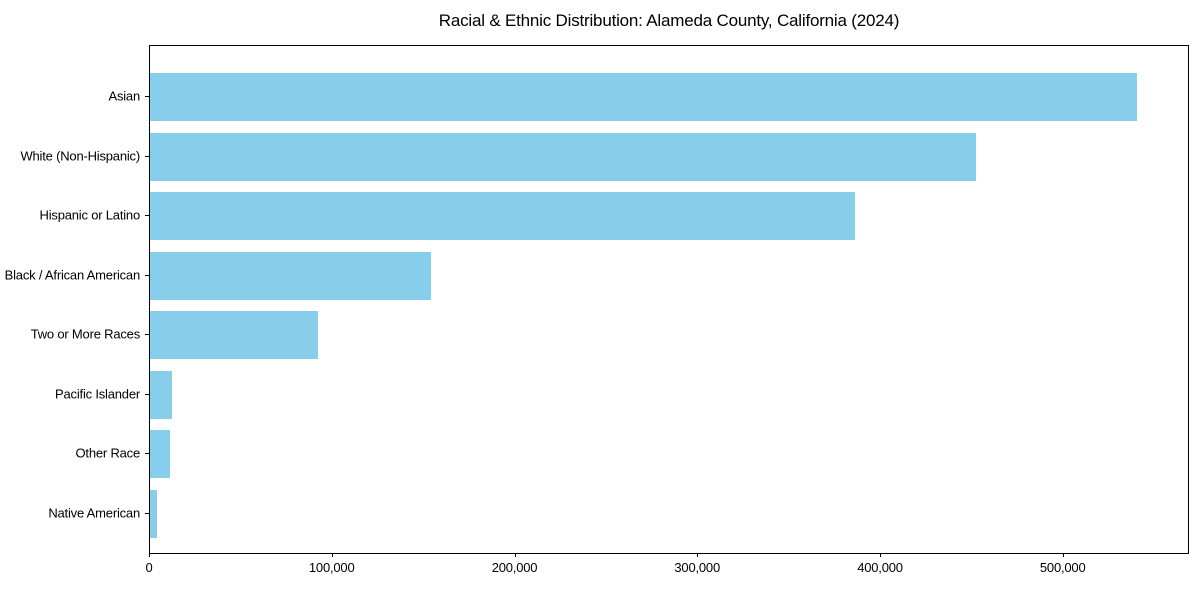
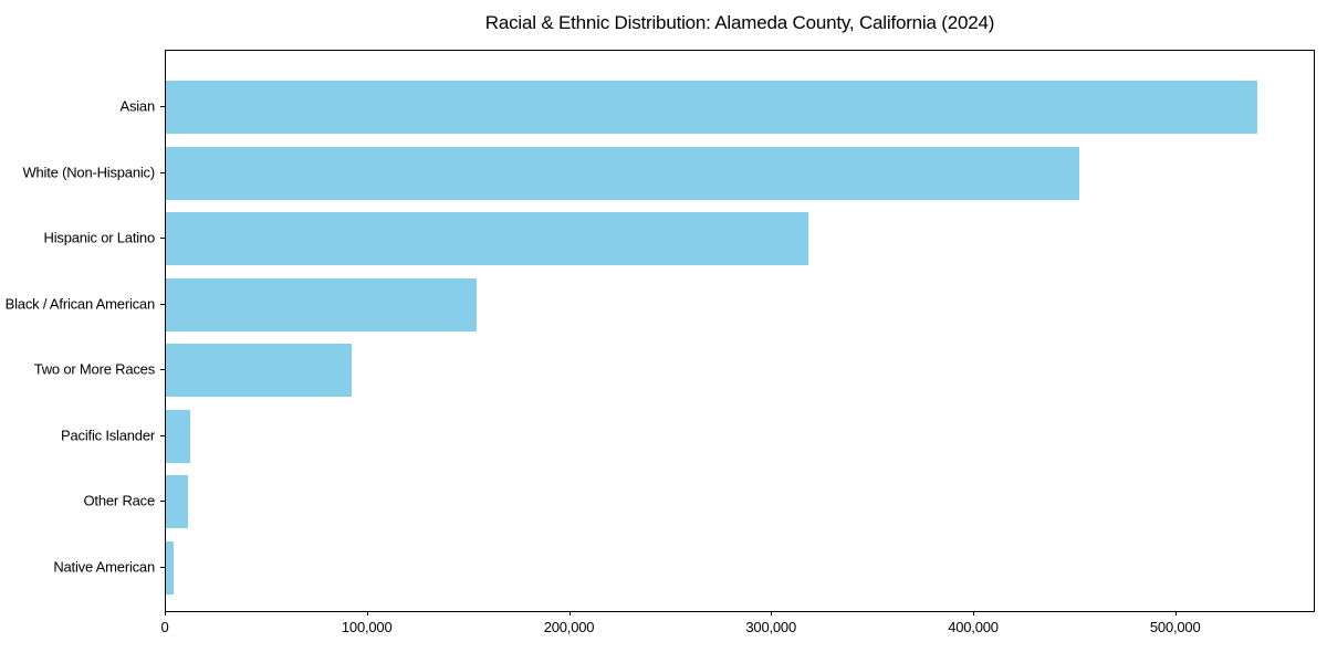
Hispanic or Latino: 386000 -> 318000
